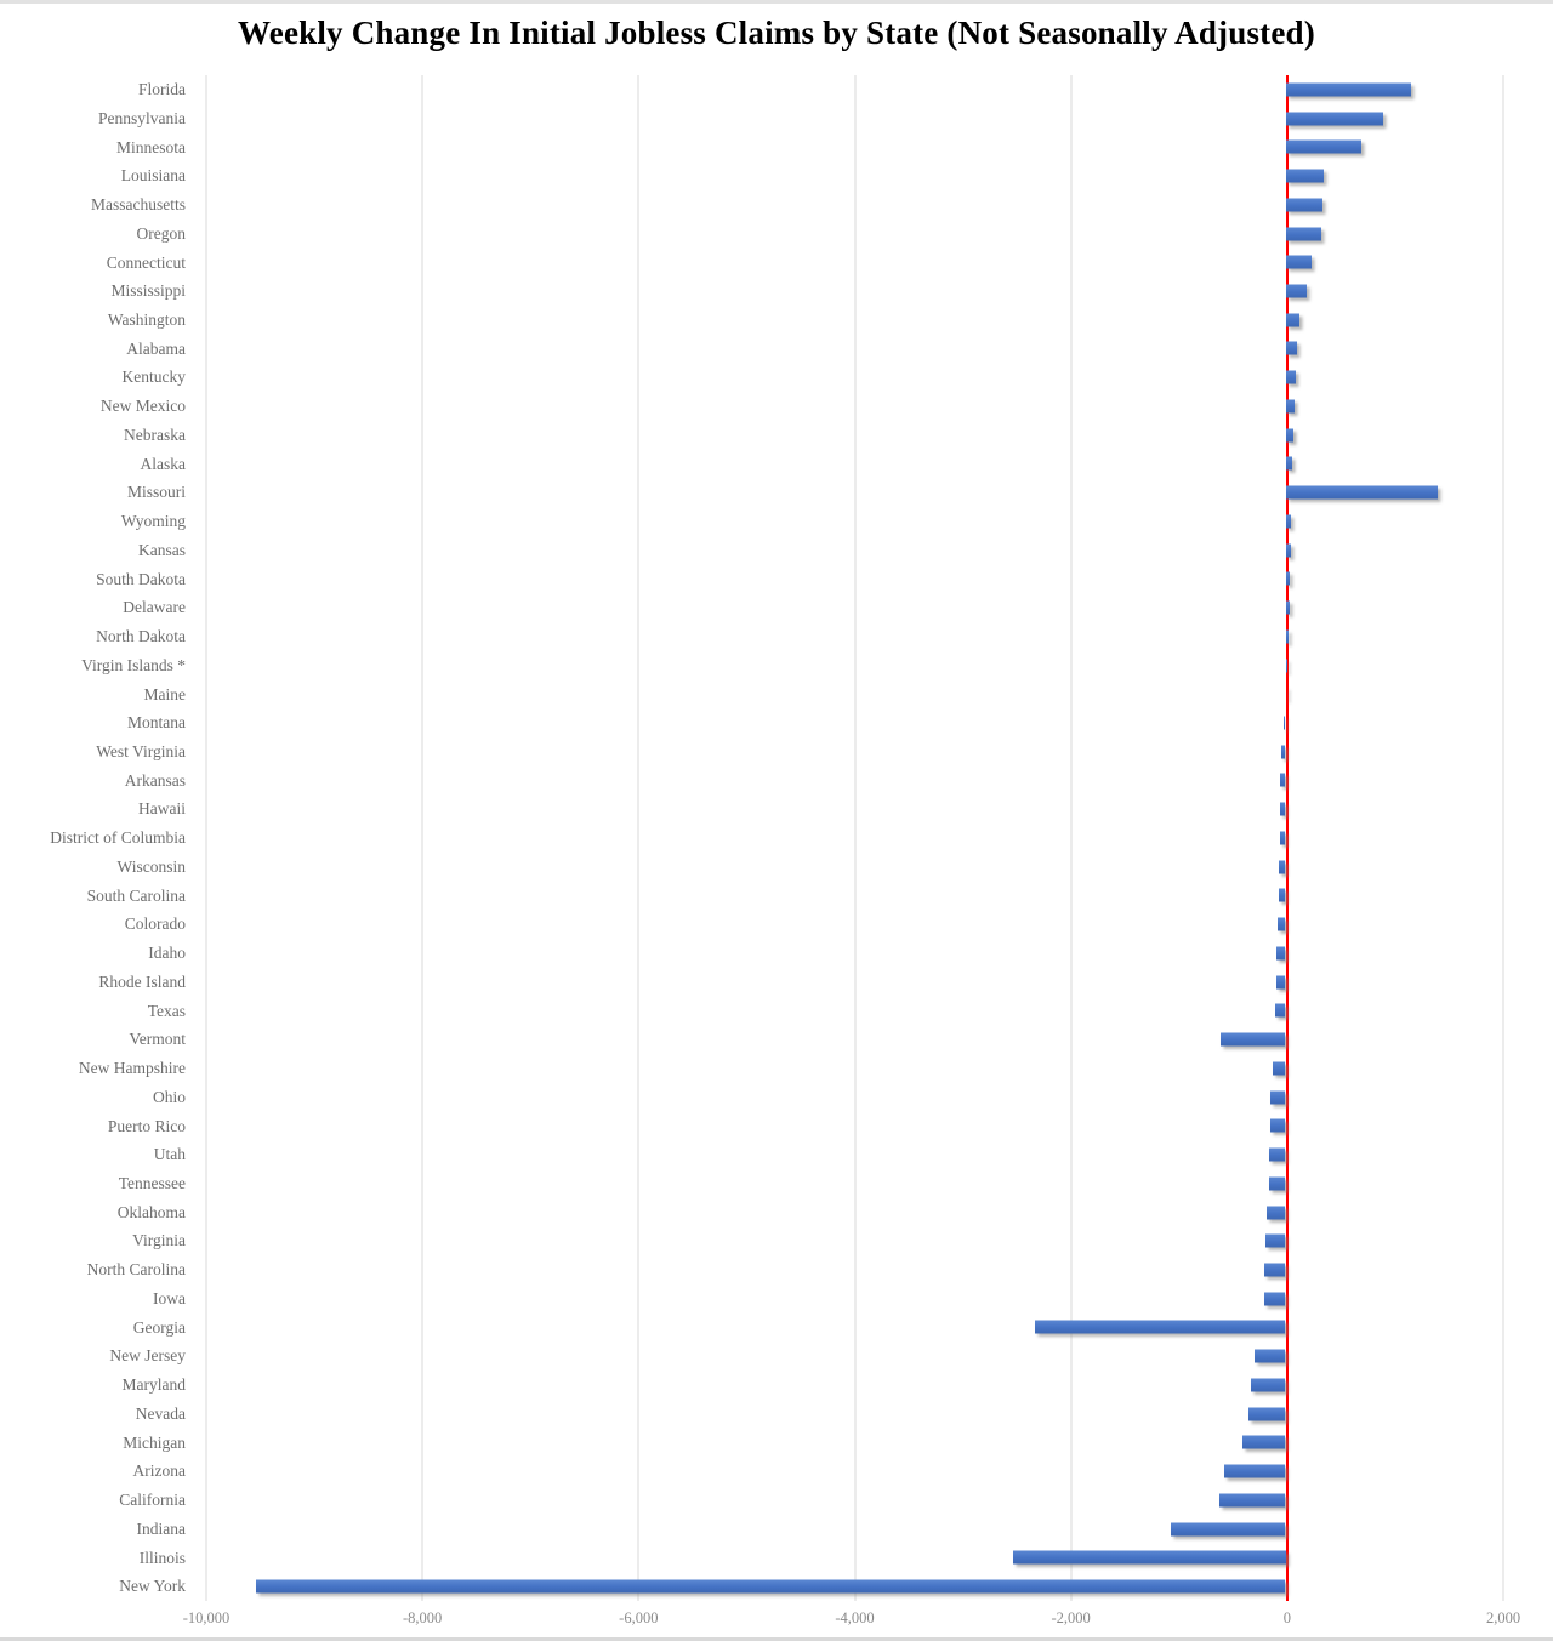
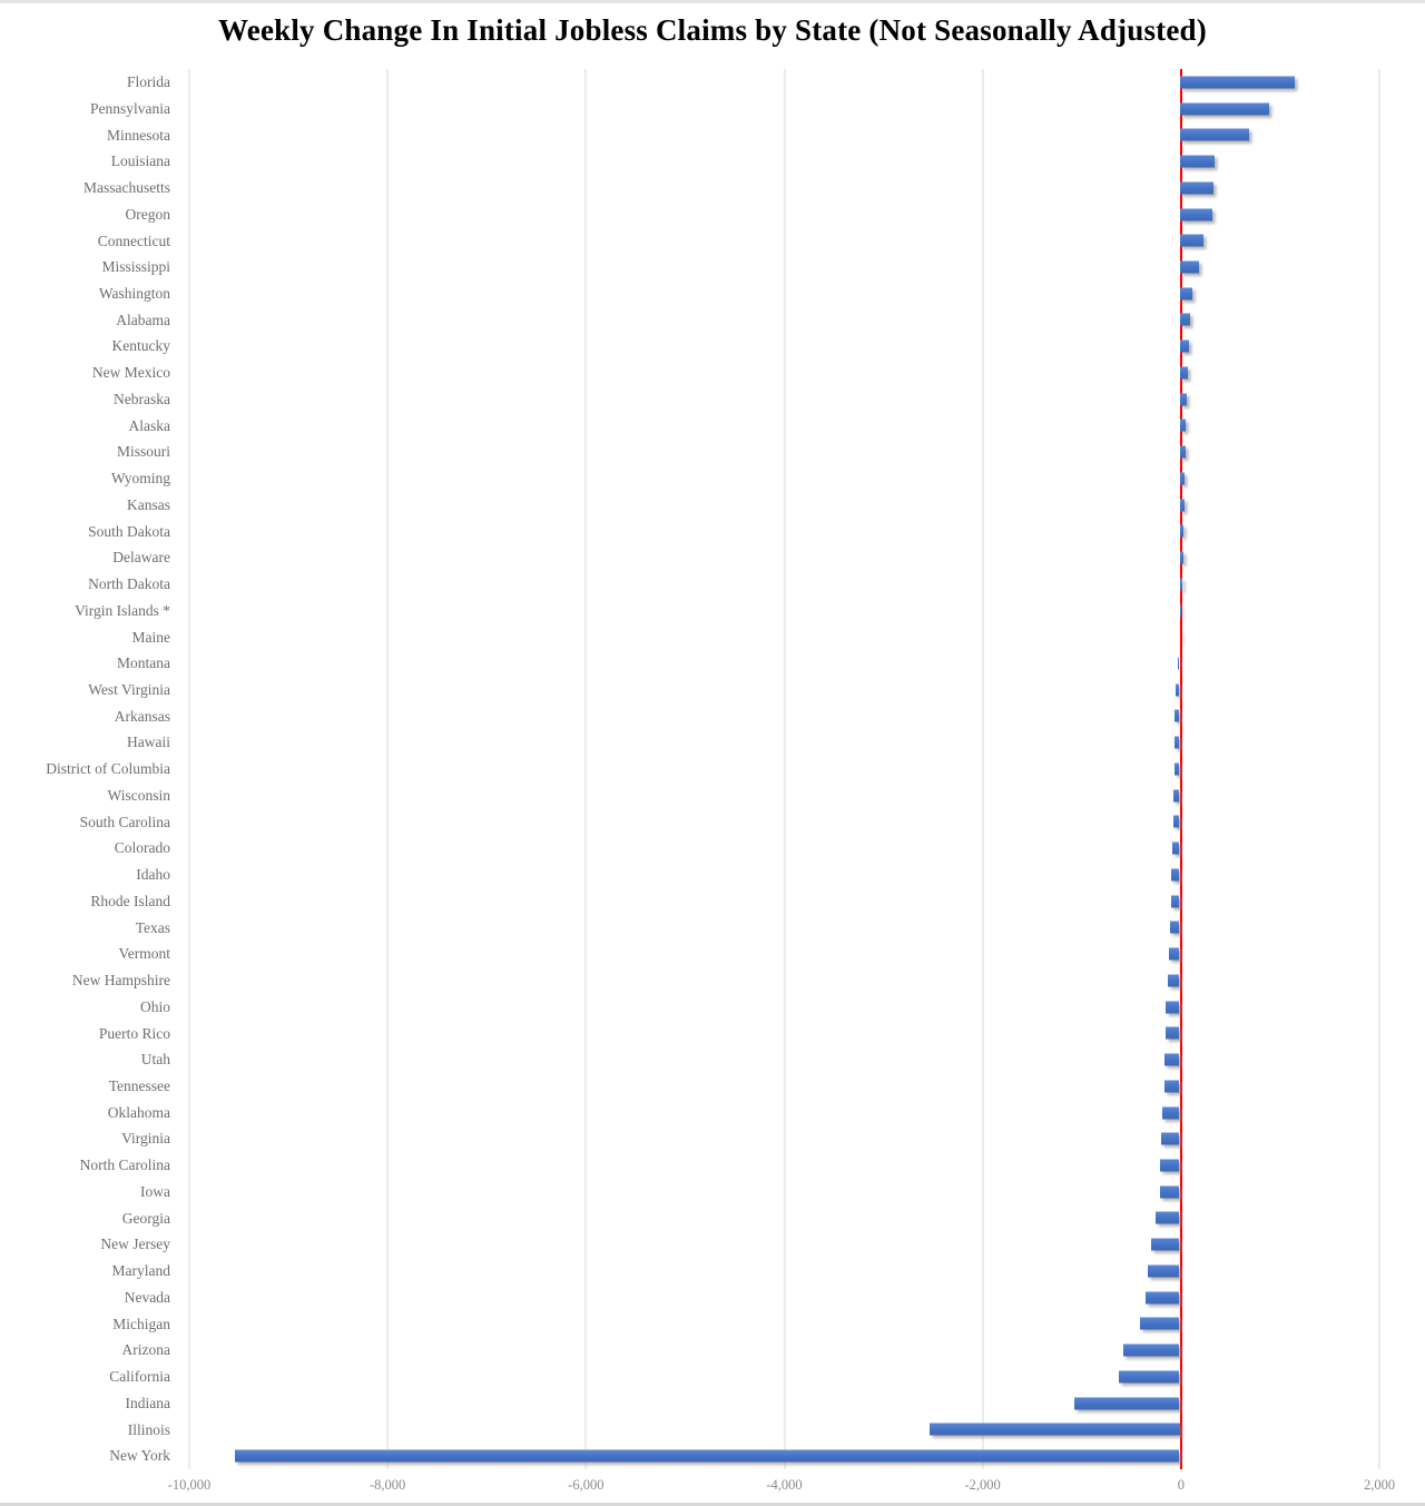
Missouri: 1400 -> 100
Vermont: -600 -> -100
Georgia: -2300 -> -200
